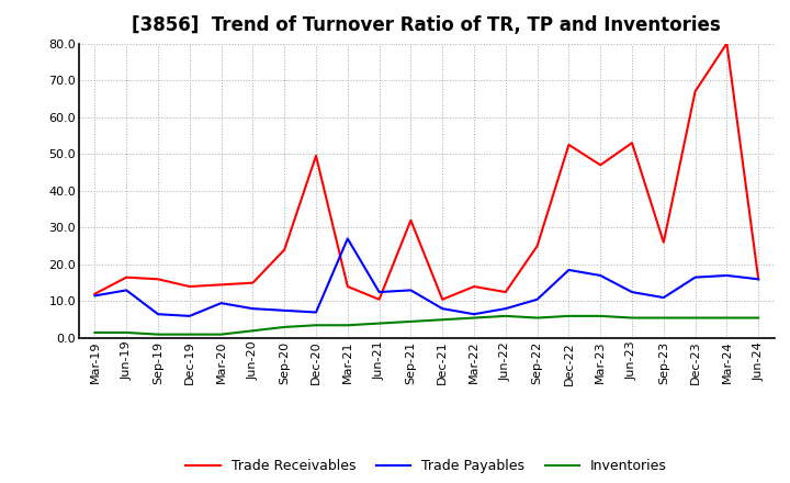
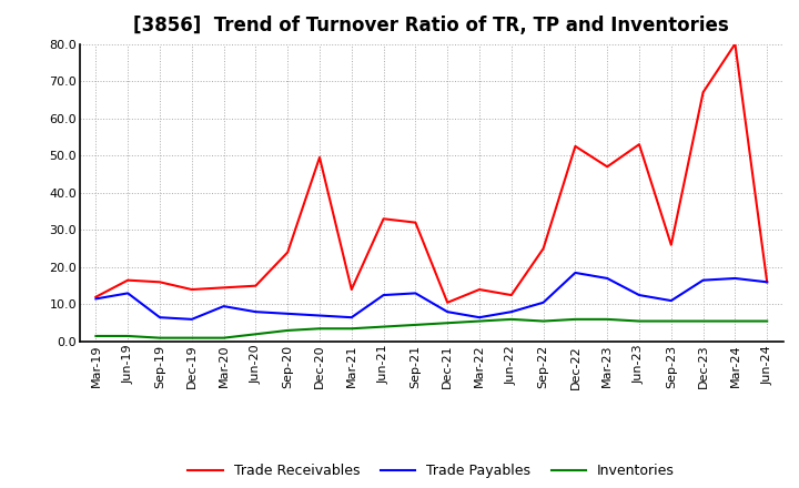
Trade Payables/Mar-21: 27.0 -> 6.5
Trade Receivables/Jun-21: 10.5 -> 33.0
